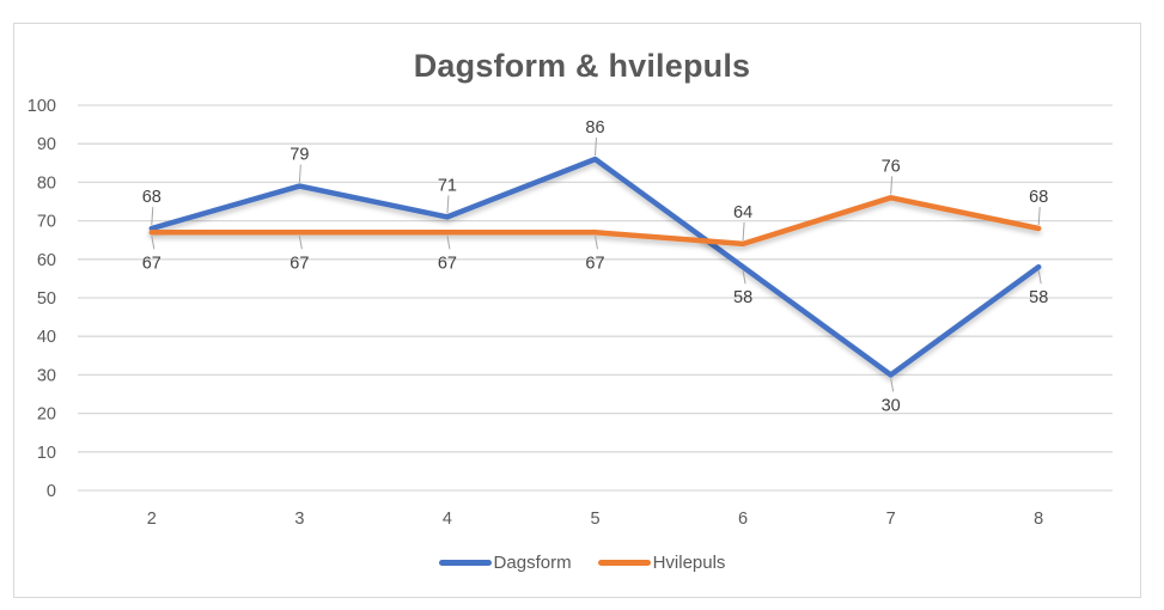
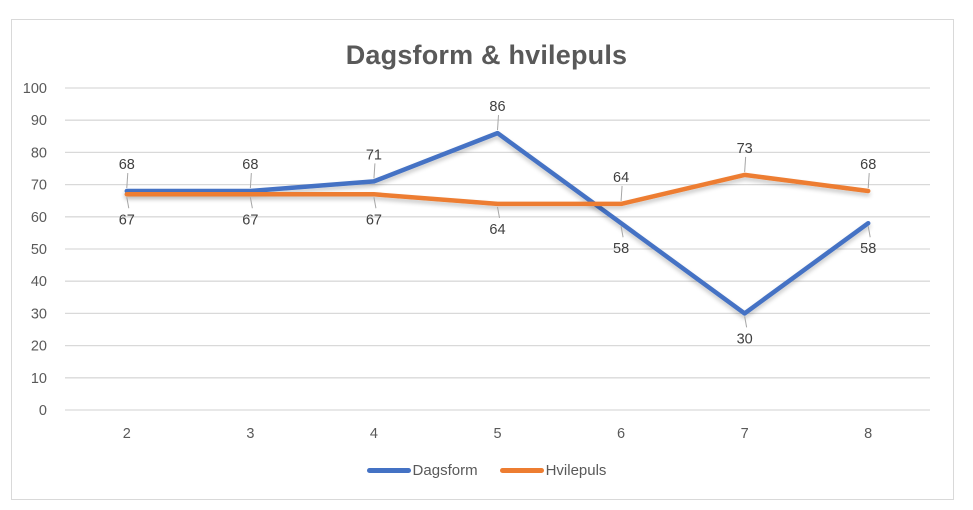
Dagsform/3: 79 -> 68
Hvilepuls/5: 67 -> 64
Hvilepuls/7: 76 -> 73
